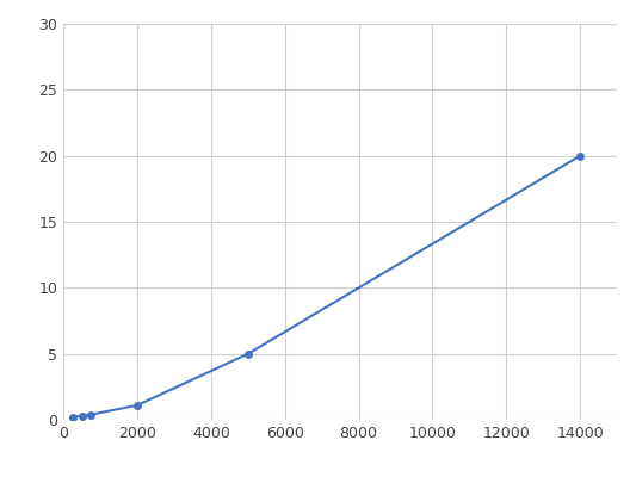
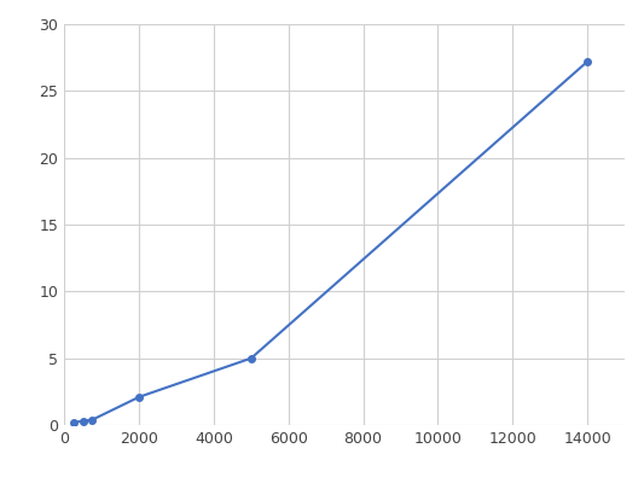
2000: 1.1 -> 2.1
14000: 20.0 -> 27.2
